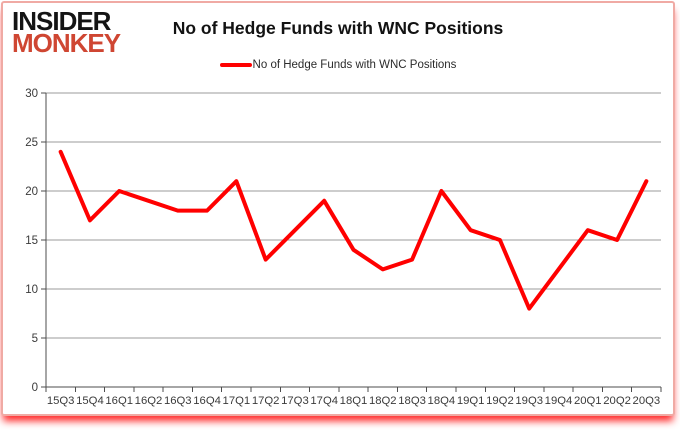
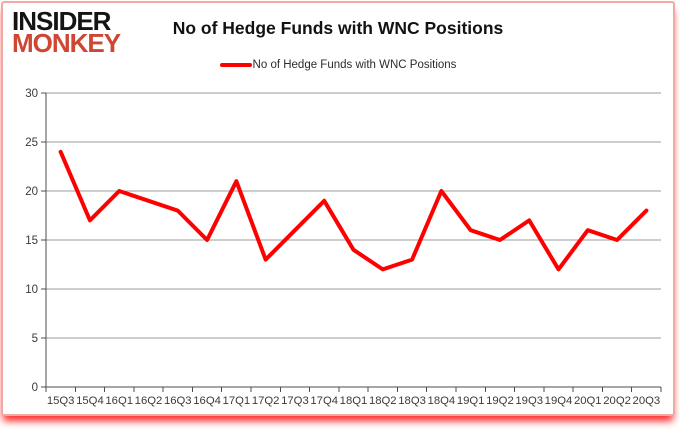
16Q4: 18 -> 15
19Q3: 8 -> 17
20Q3: 21 -> 18
